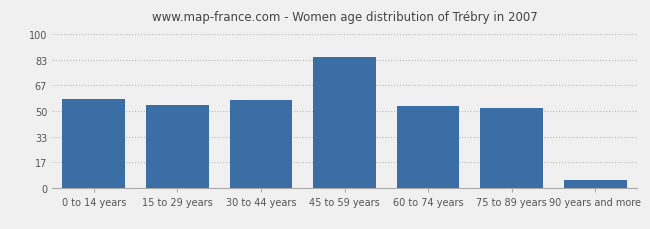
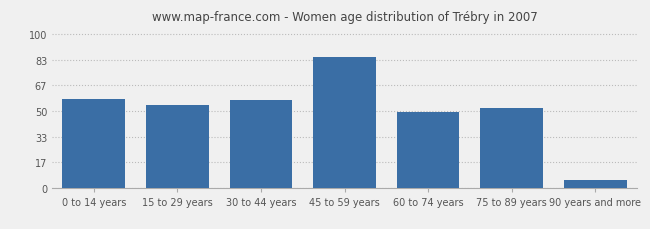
60 to 74 years: 53 -> 49
